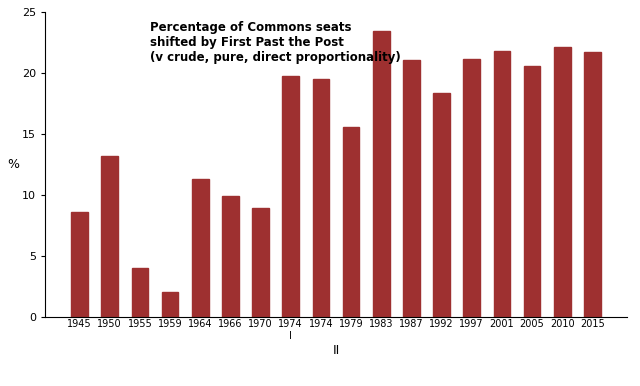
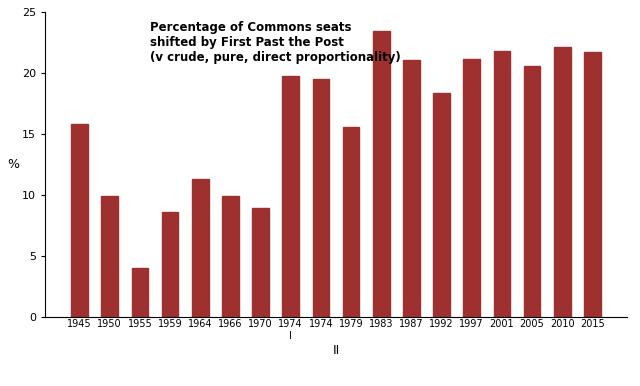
1945: 8.6 -> 15.8
1950: 13.2 -> 9.9
1959: 2.0 -> 8.6
